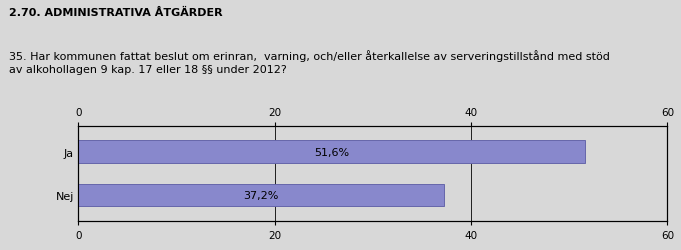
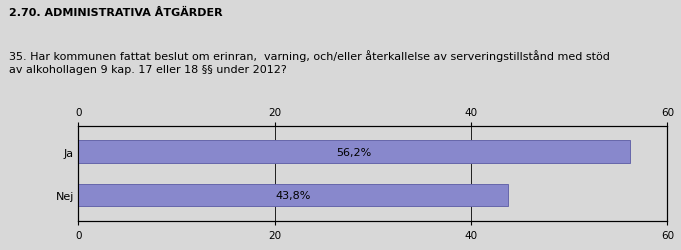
Ja: 51,6% -> 56,2%
Nej: 37,2% -> 43,8%
